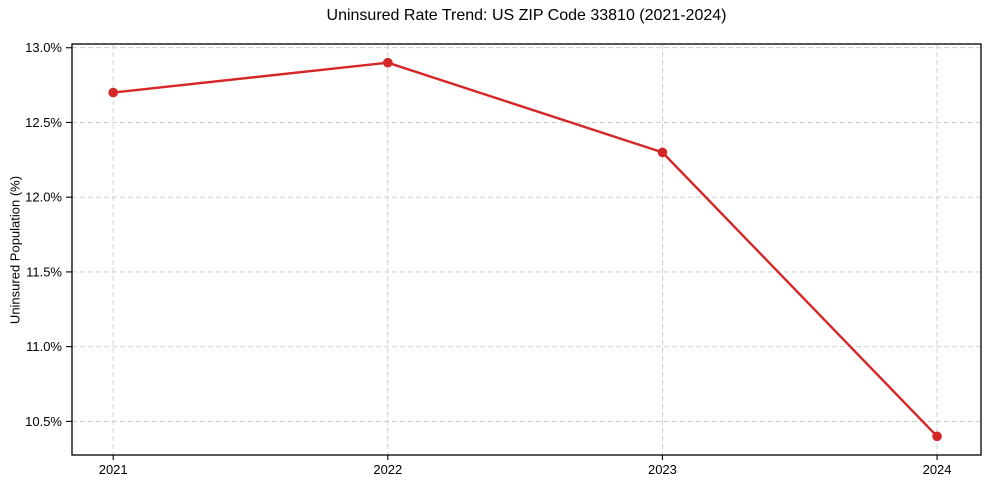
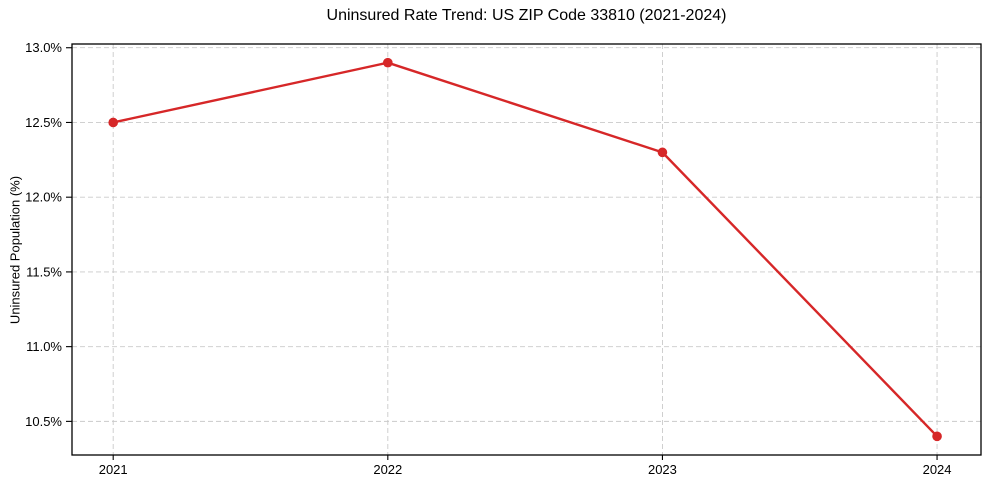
2021: 12.7% -> 12.5%
